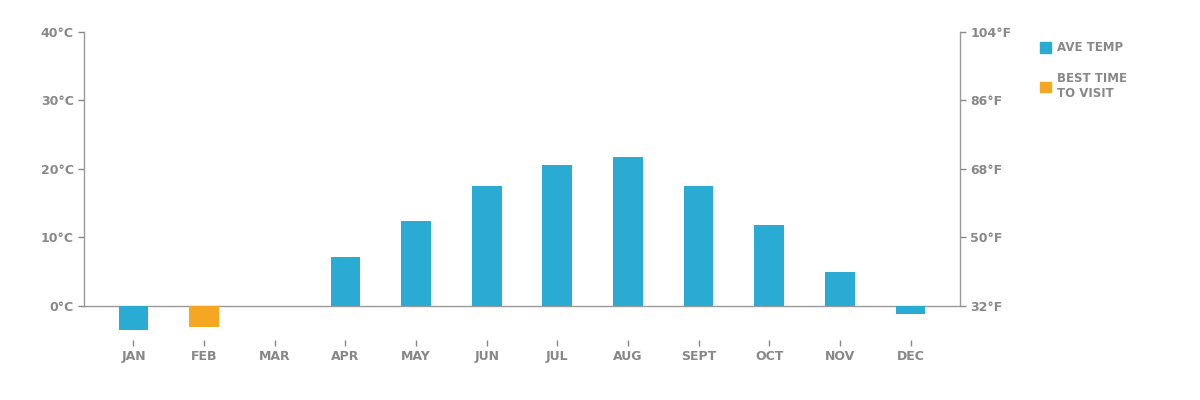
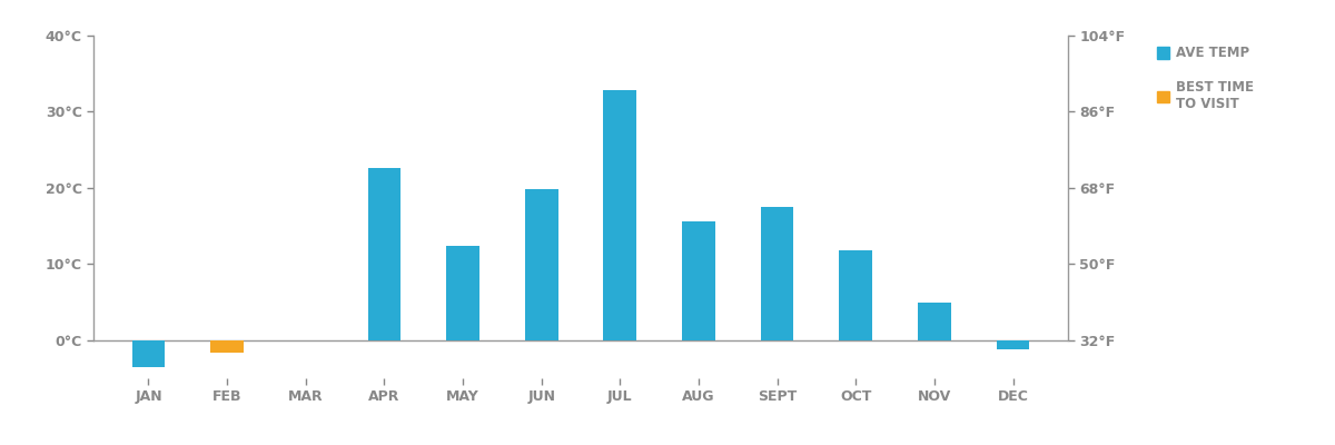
FEB: -3.1°C -> -1.6°C
APR: 7.1°C -> 22.6°C
JUN: 17.5°C -> 19.8°C
JUL: 20.5°C -> 32.8°C
AUG: 21.8°C -> 15.6°C
